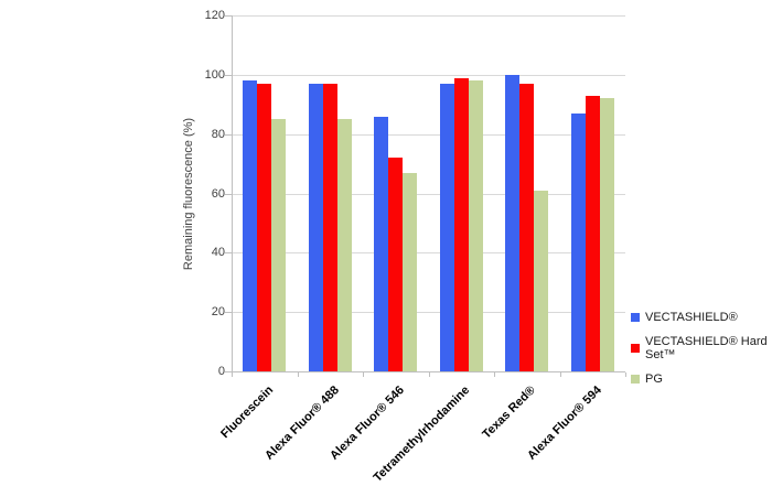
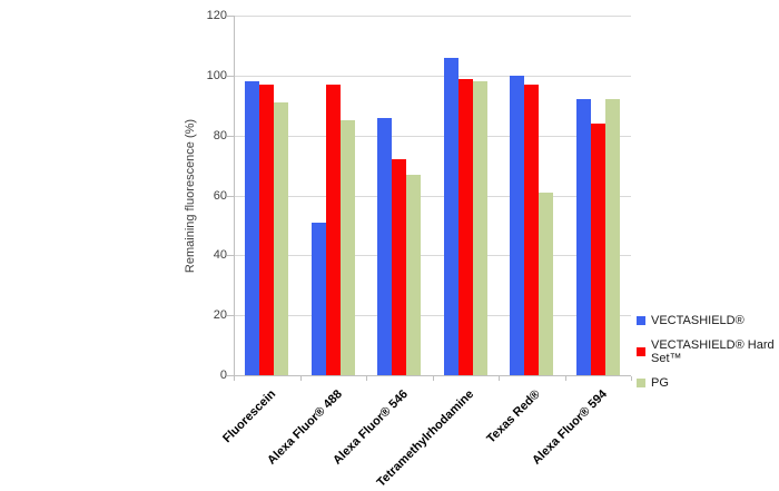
PG/Fluorescein: 85 -> 91
VECTASHIELD®/Alexa Fluor® 488: 97 -> 51
VECTASHIELD®/Tetramethylrhodamine: 97 -> 106
VECTASHIELD®/Alexa Fluor® 594: 87 -> 92
VECTASHIELD® Hard Set™/Alexa Fluor® 594: 93 -> 84
